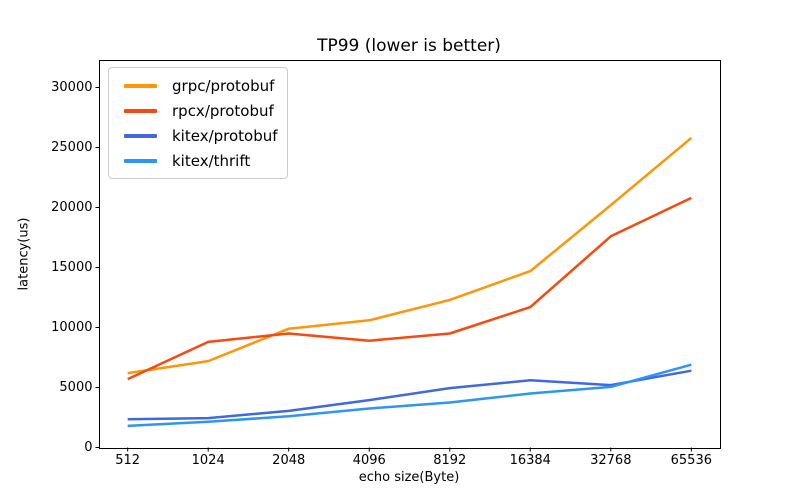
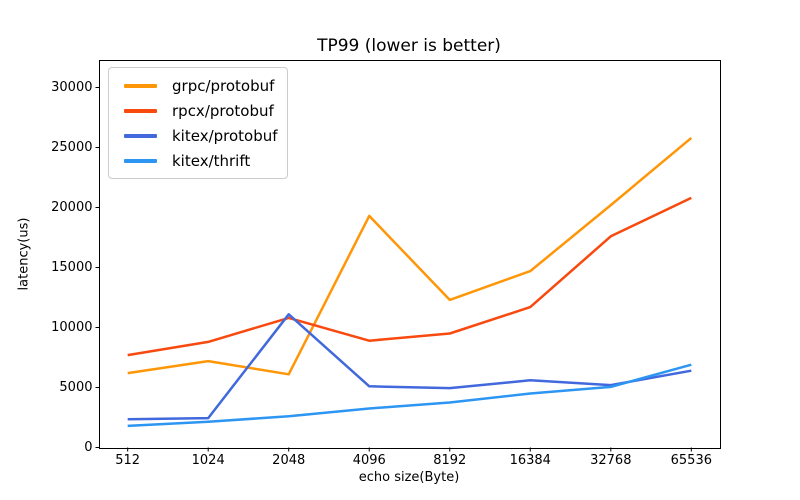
rpcx/protobuf/512: 5700 -> 7700
grpc/protobuf/2048: 9900 -> 6100
rpcx/protobuf/2048: 9500 -> 10800
kitex/protobuf/2048: 3000 -> 11100
grpc/protobuf/4096: 10600 -> 19300
kitex/protobuf/4096: 4000 -> 5100
